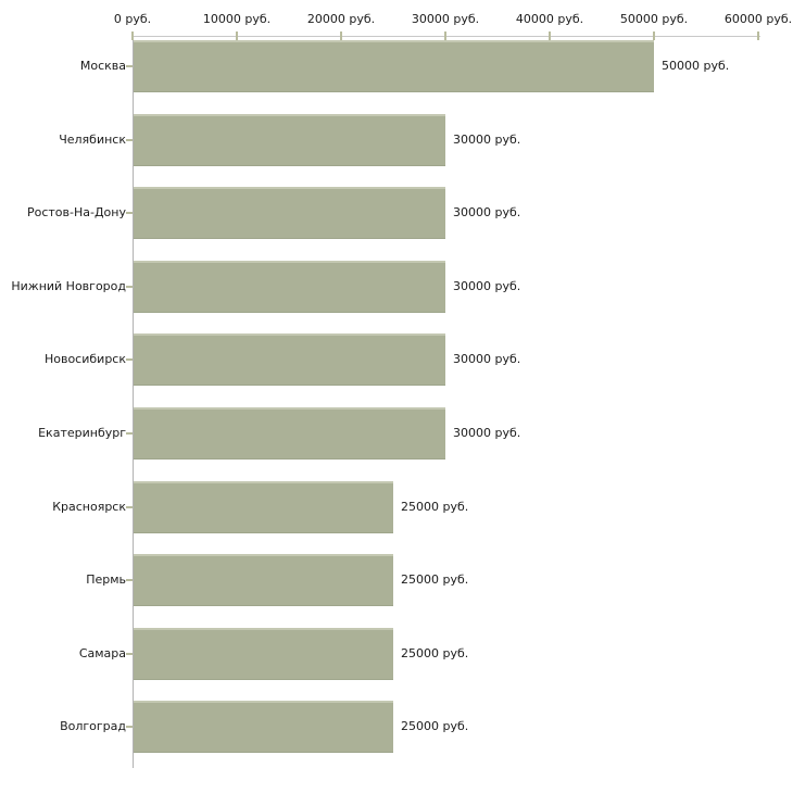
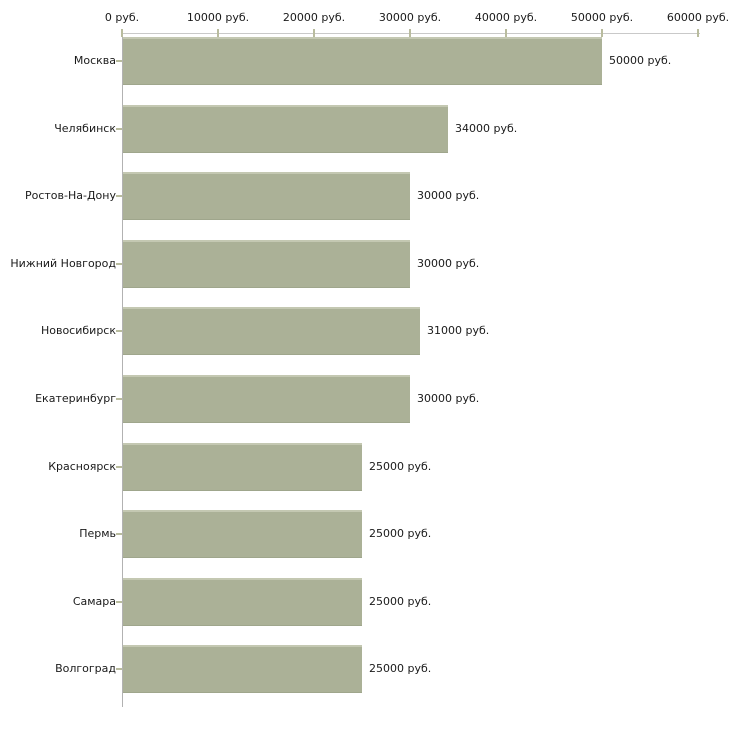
Челябинск: 30000 -> 34000
Новосибирск: 30000 -> 31000
